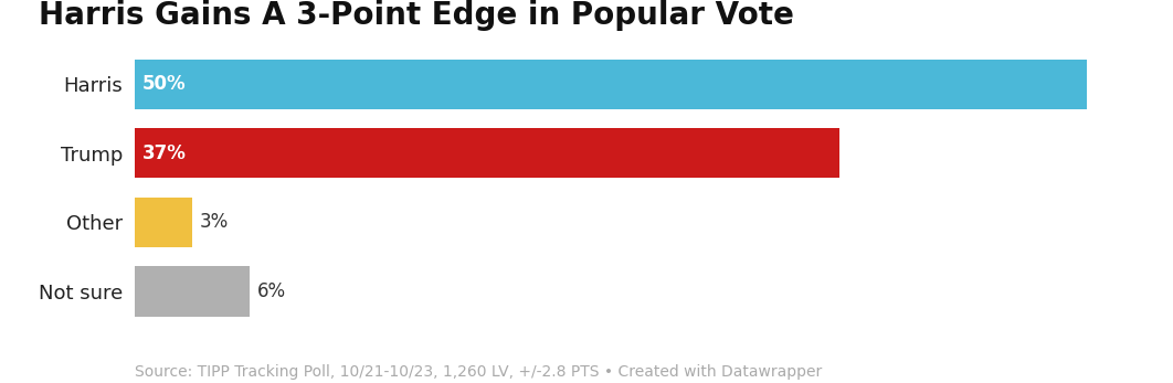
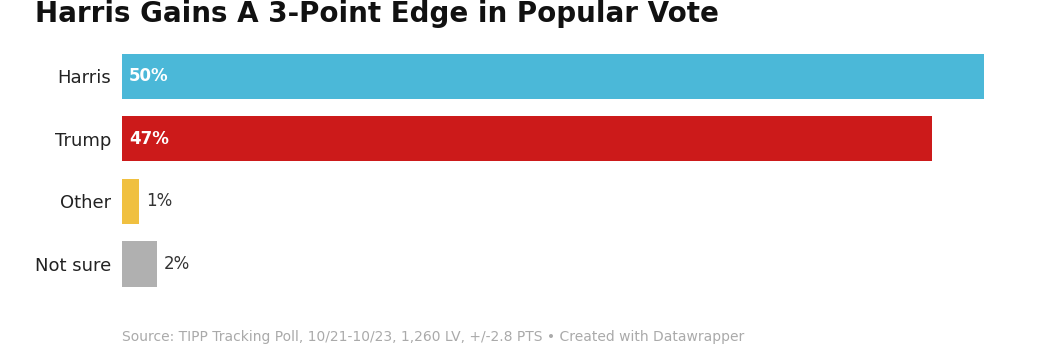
Trump: 37% -> 47%
Other: 3% -> 1%
Not sure: 6% -> 2%
